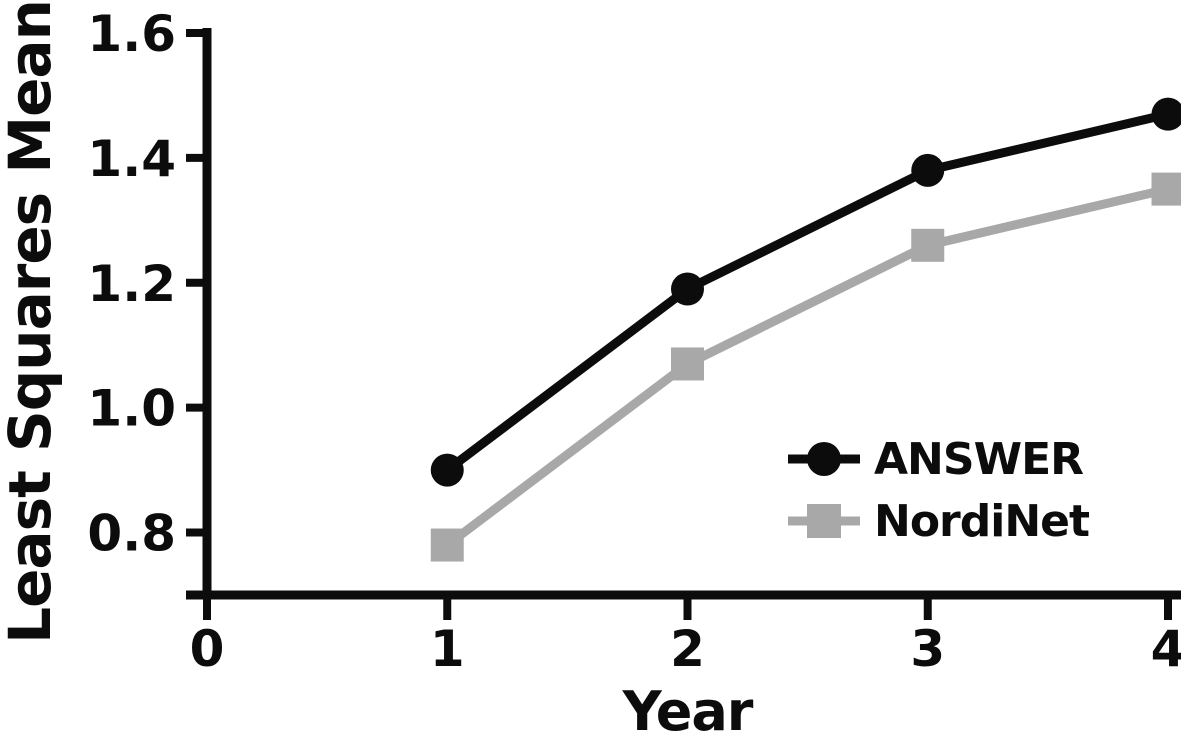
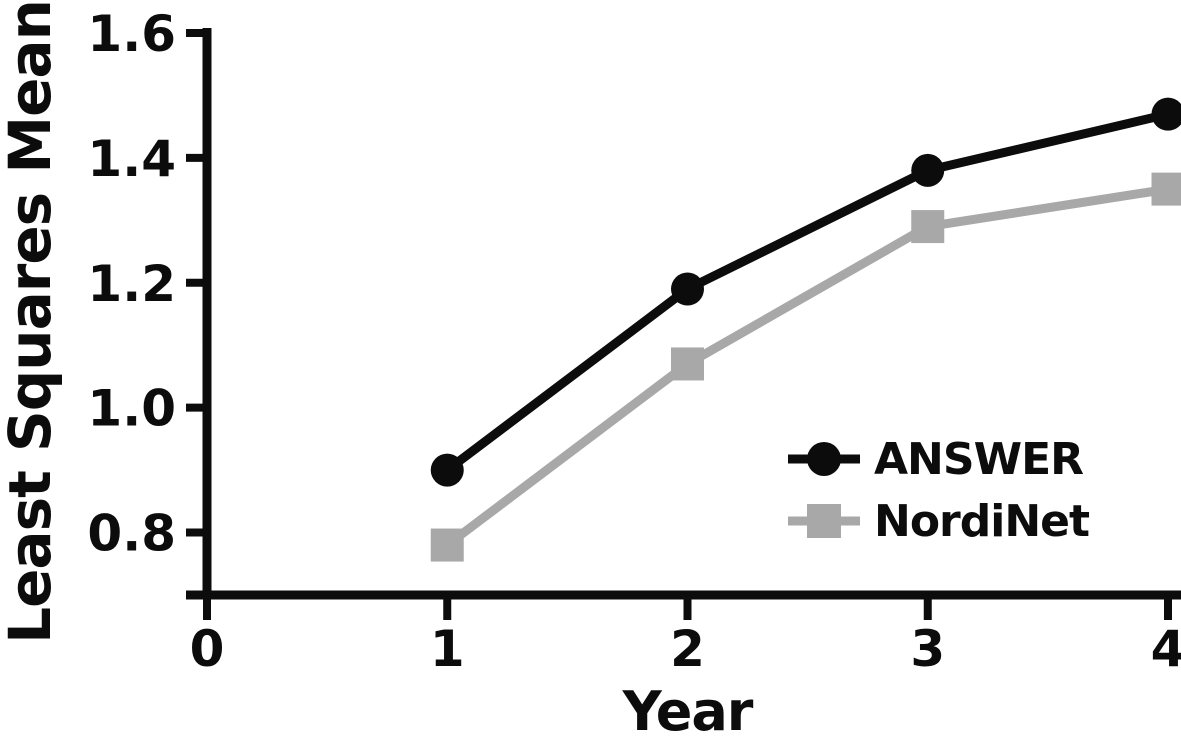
NordiNet/3: 1.26 -> 1.29
